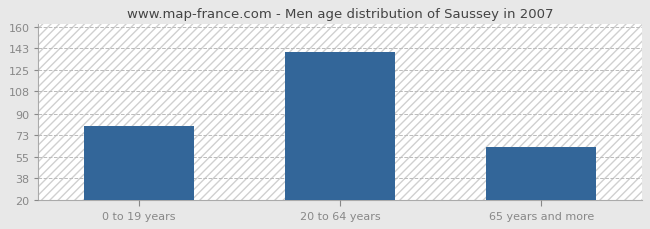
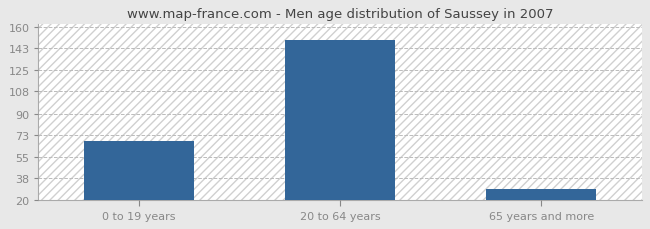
0 to 19 years: 80 -> 68
20 to 64 years: 140 -> 149
65 years and more: 63 -> 29
